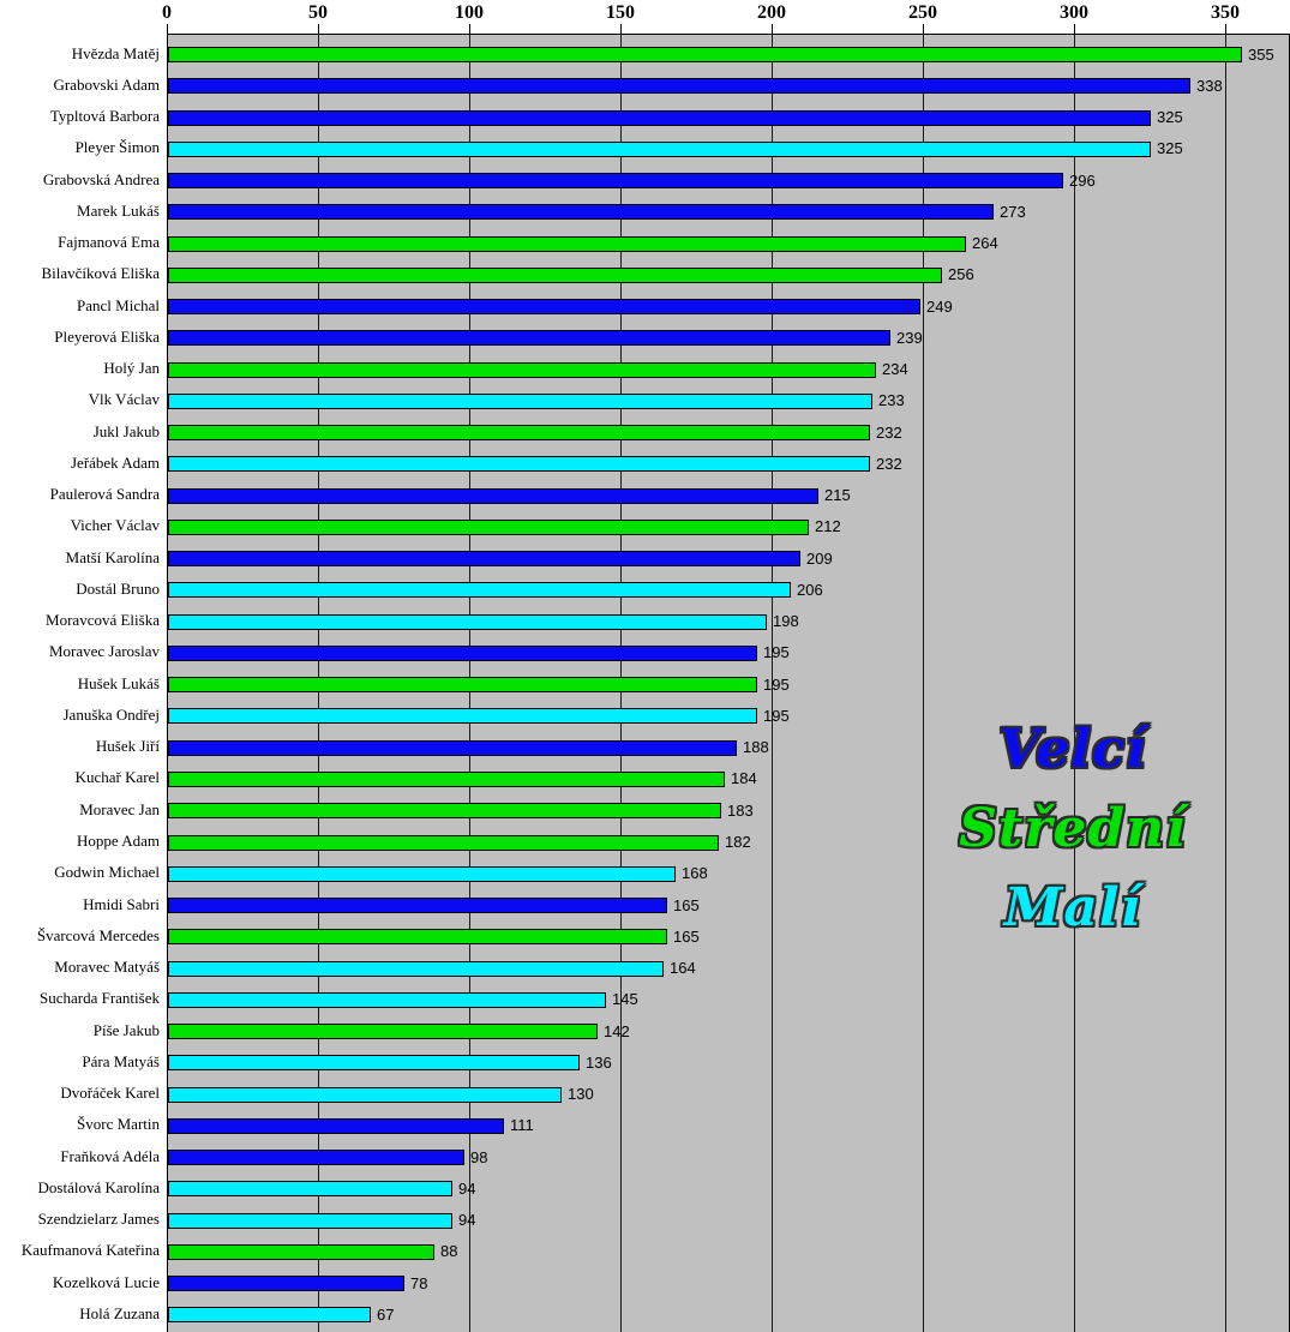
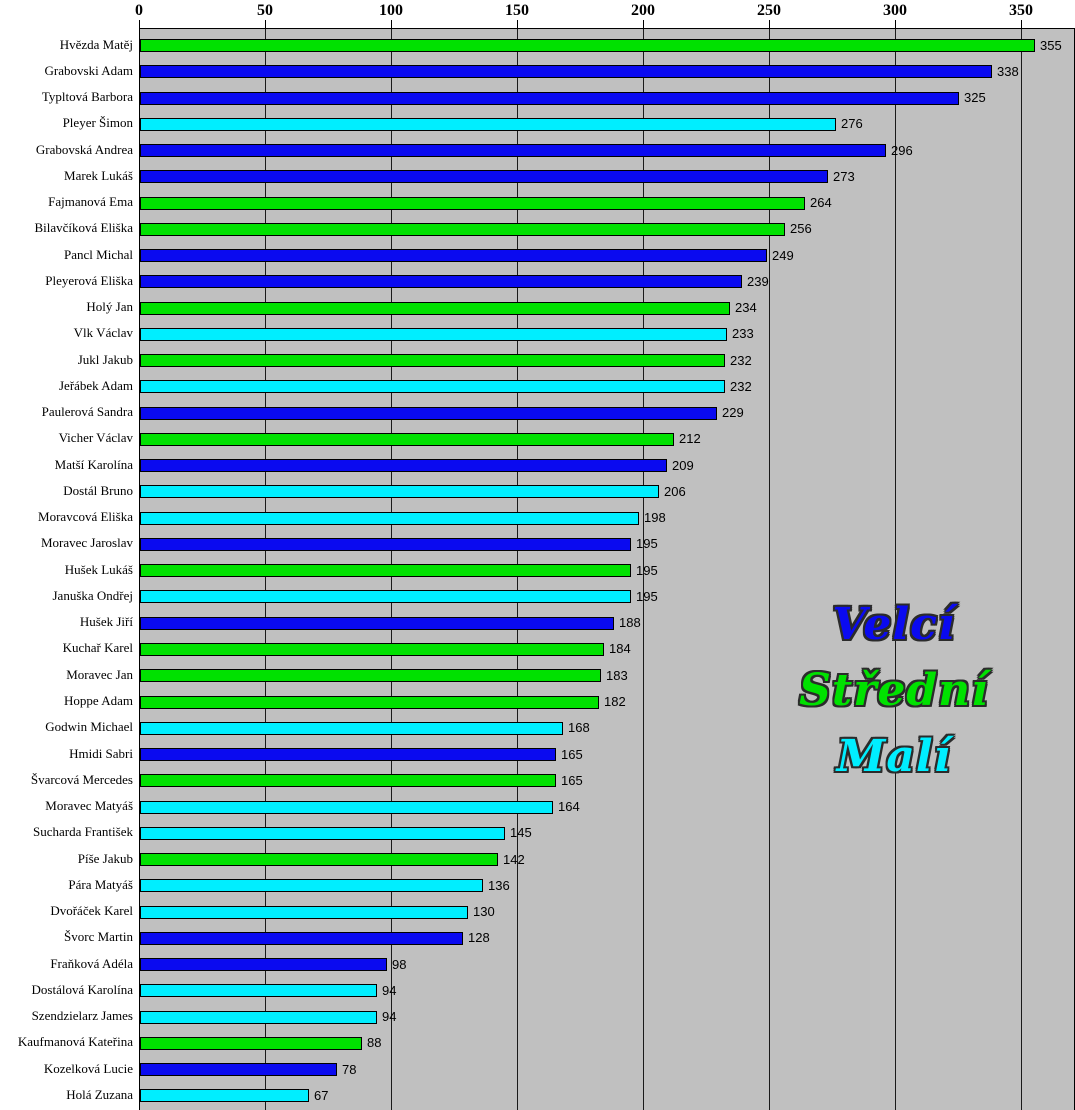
Pleyer Šimon: 325 -> 276
Paulerová Sandra: 215 -> 229
Švorc Martin: 111 -> 128
